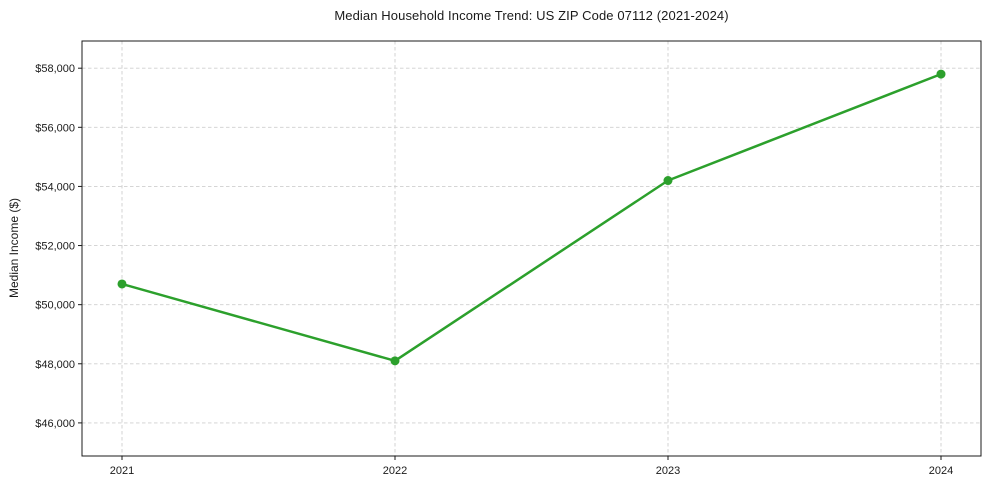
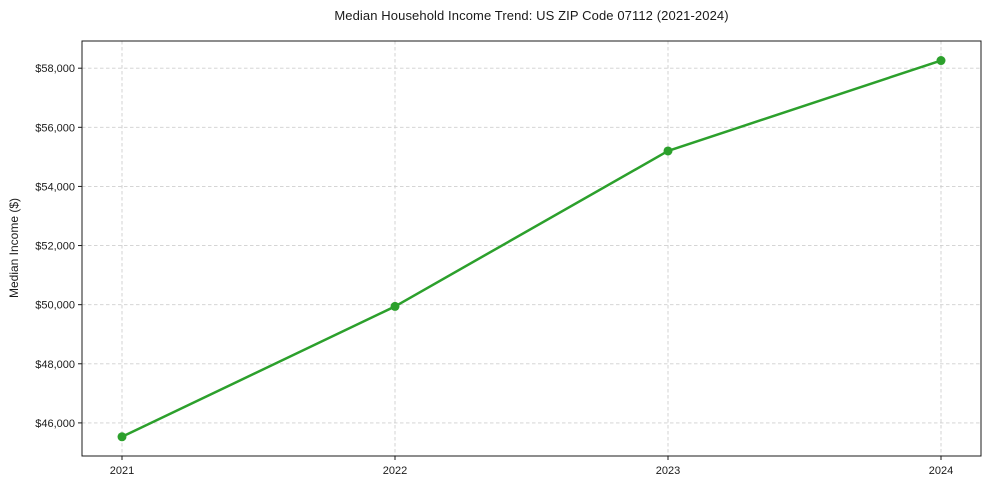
2021: $50700 -> $45500
2022: $48100 -> $49900
2023: $54200 -> $55200
2024: $57800 -> $58300
